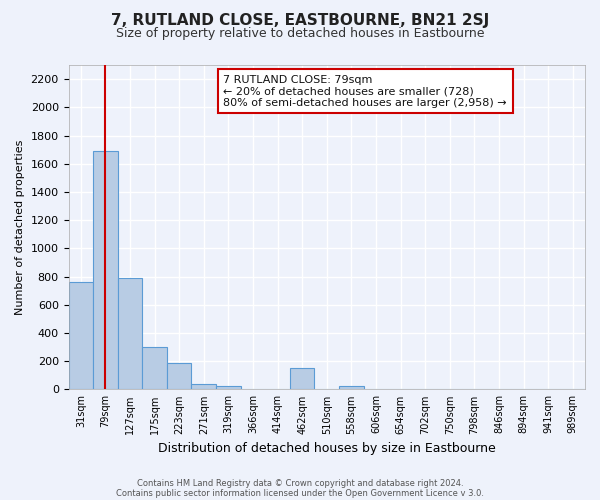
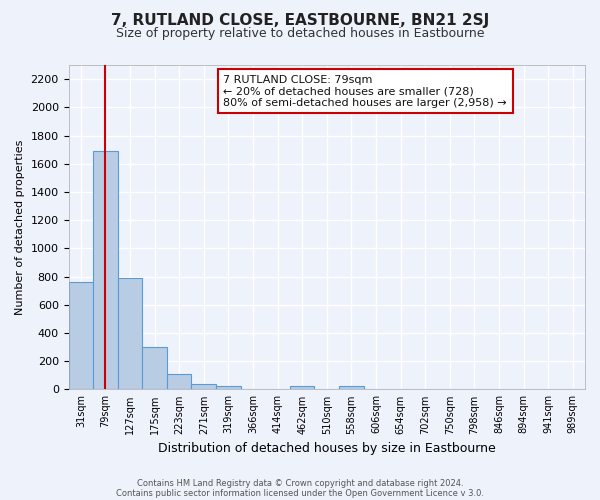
223sqm: 190 -> 110
462sqm: 150 -> 20
